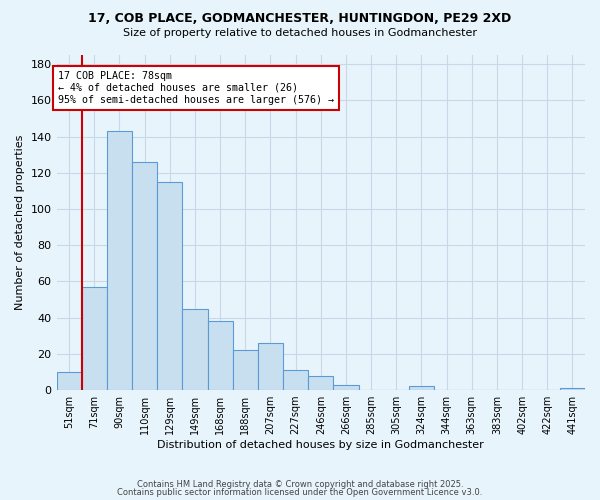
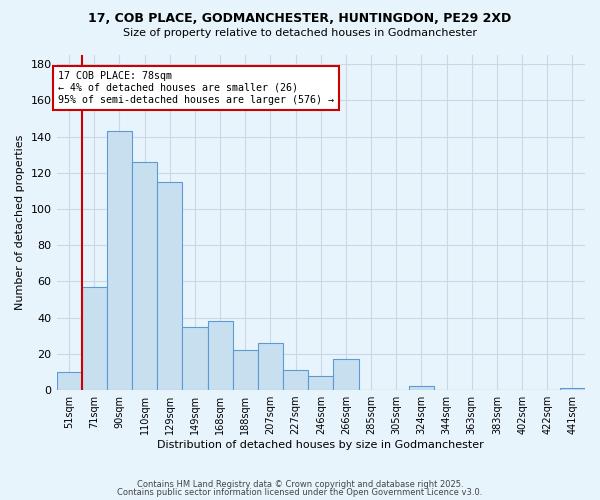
149sqm: 45 -> 35
266sqm: 3 -> 17
